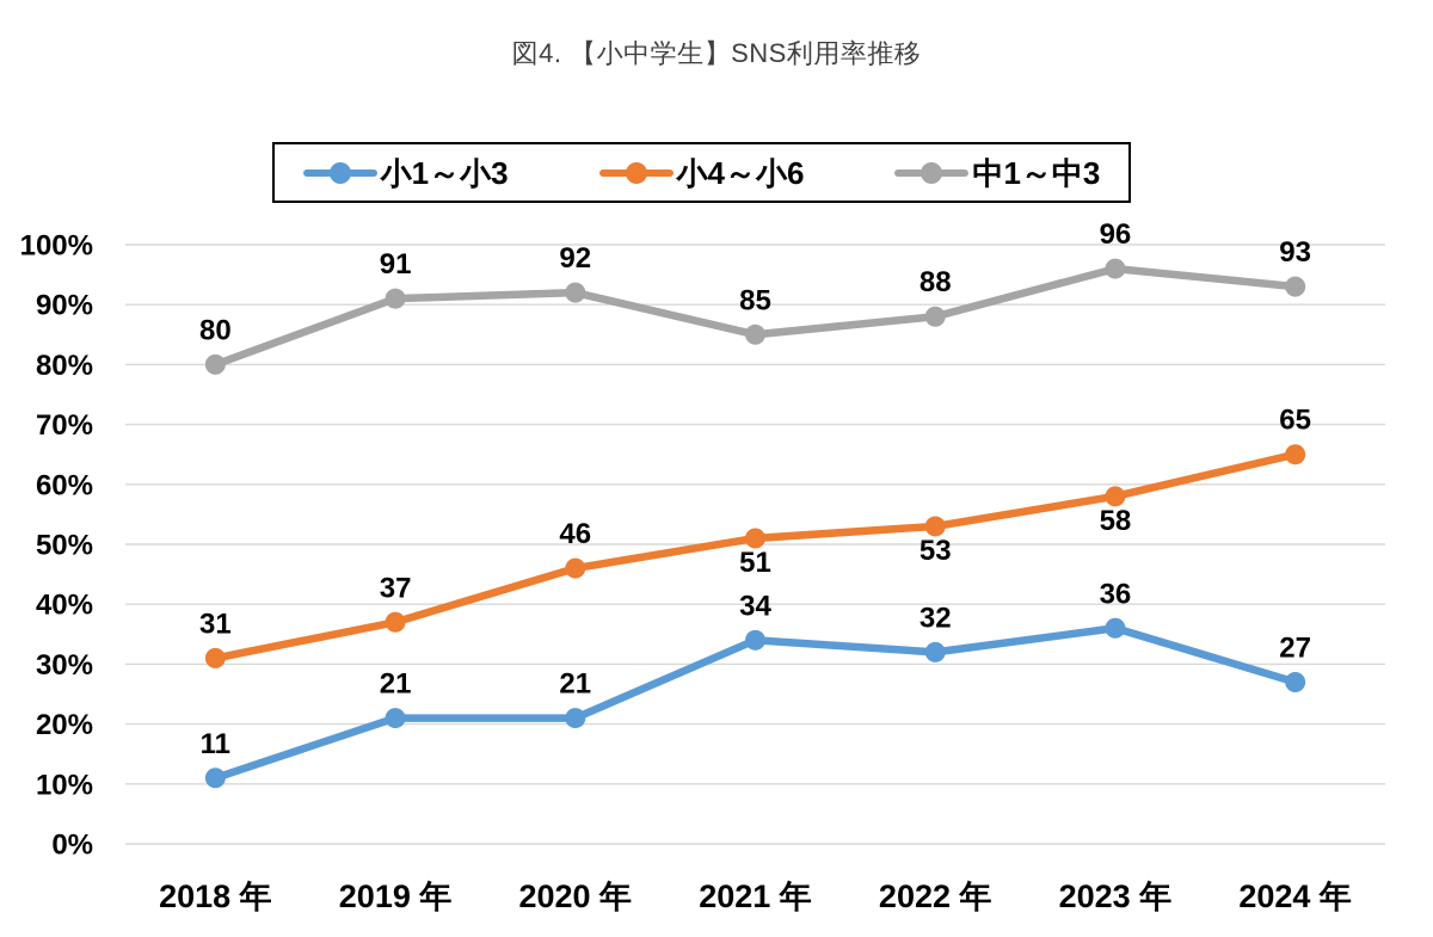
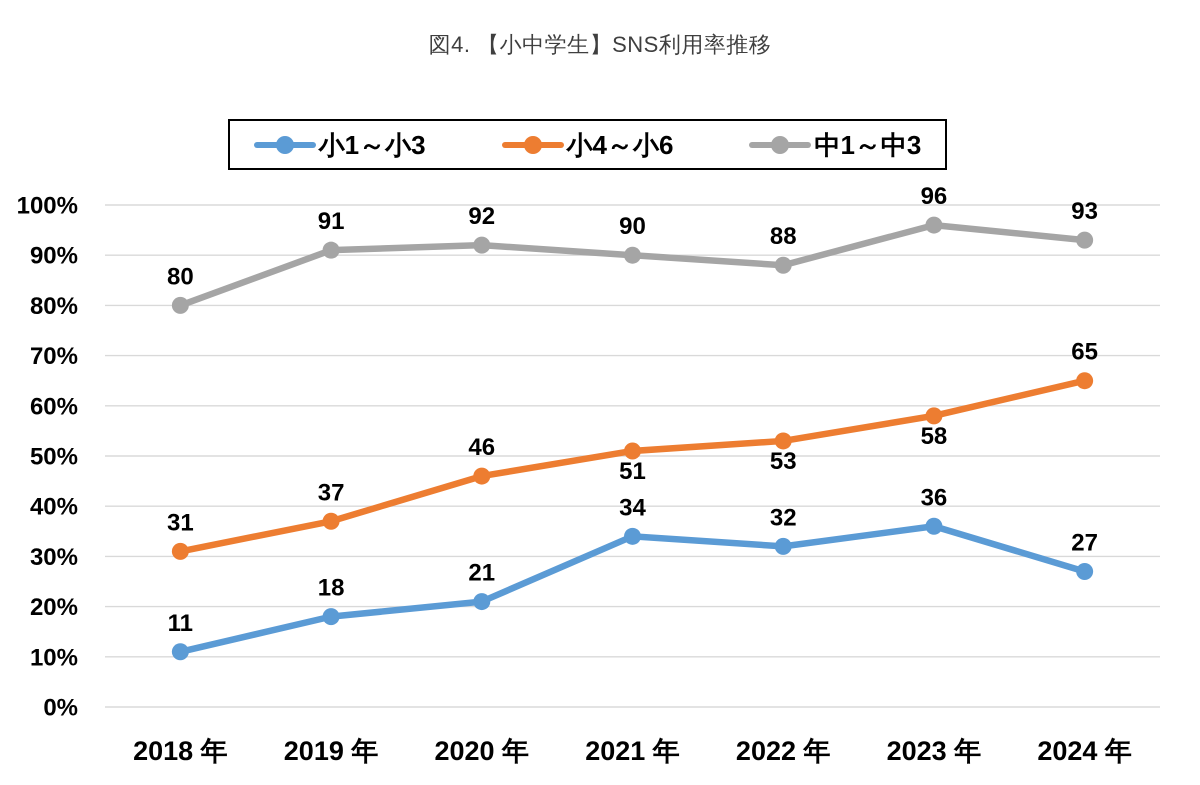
小1～小3/2019 年: 21 -> 18
中1～中3/2021 年: 85 -> 90
